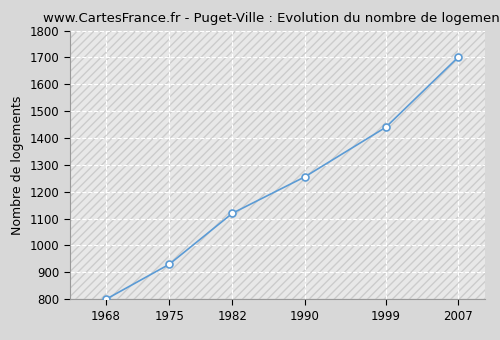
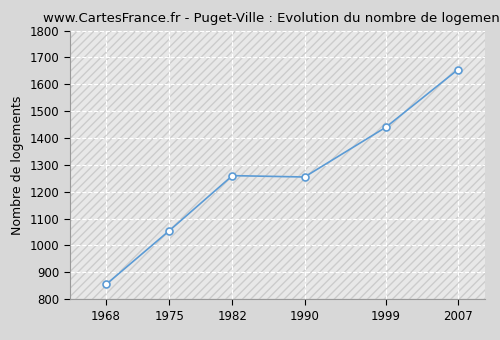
1968: 800 -> 855
1975: 930 -> 1055
1982: 1120 -> 1260
2007: 1700 -> 1655
